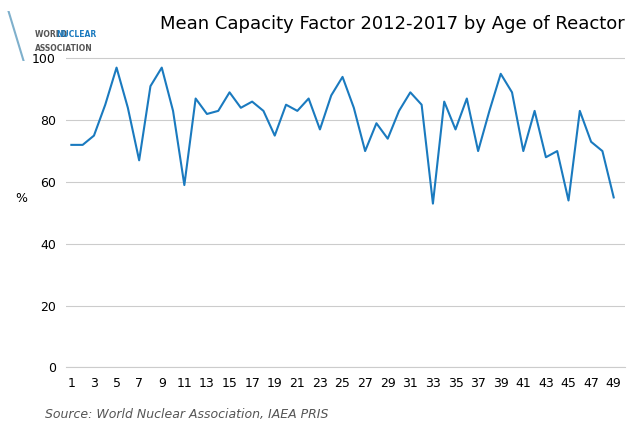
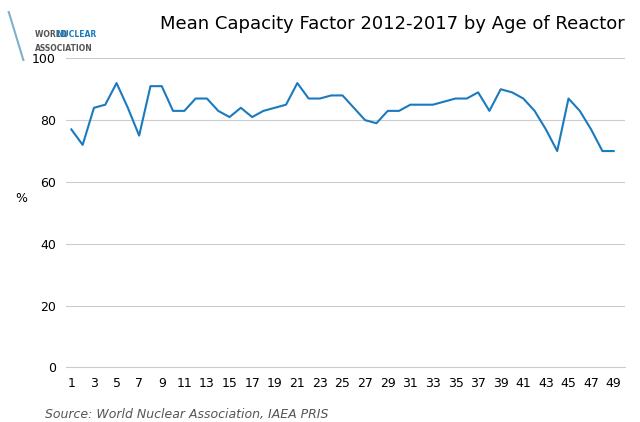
1: 72 -> 77
3: 75 -> 84
5: 97 -> 92
7: 67 -> 75
9: 97 -> 91
11: 59 -> 83
13: 82 -> 87
15: 89 -> 81
17: 86 -> 81
19: 75 -> 84
21: 83 -> 92
23: 77 -> 87
25: 94 -> 88
27: 70 -> 80
29: 74 -> 83
31: 89 -> 85
33: 53 -> 85
35: 77 -> 87
37: 70 -> 89
39: 95 -> 90
41: 70 -> 87
43: 68 -> 77
45: 54 -> 87
47: 73 -> 77
49: 55 -> 70
